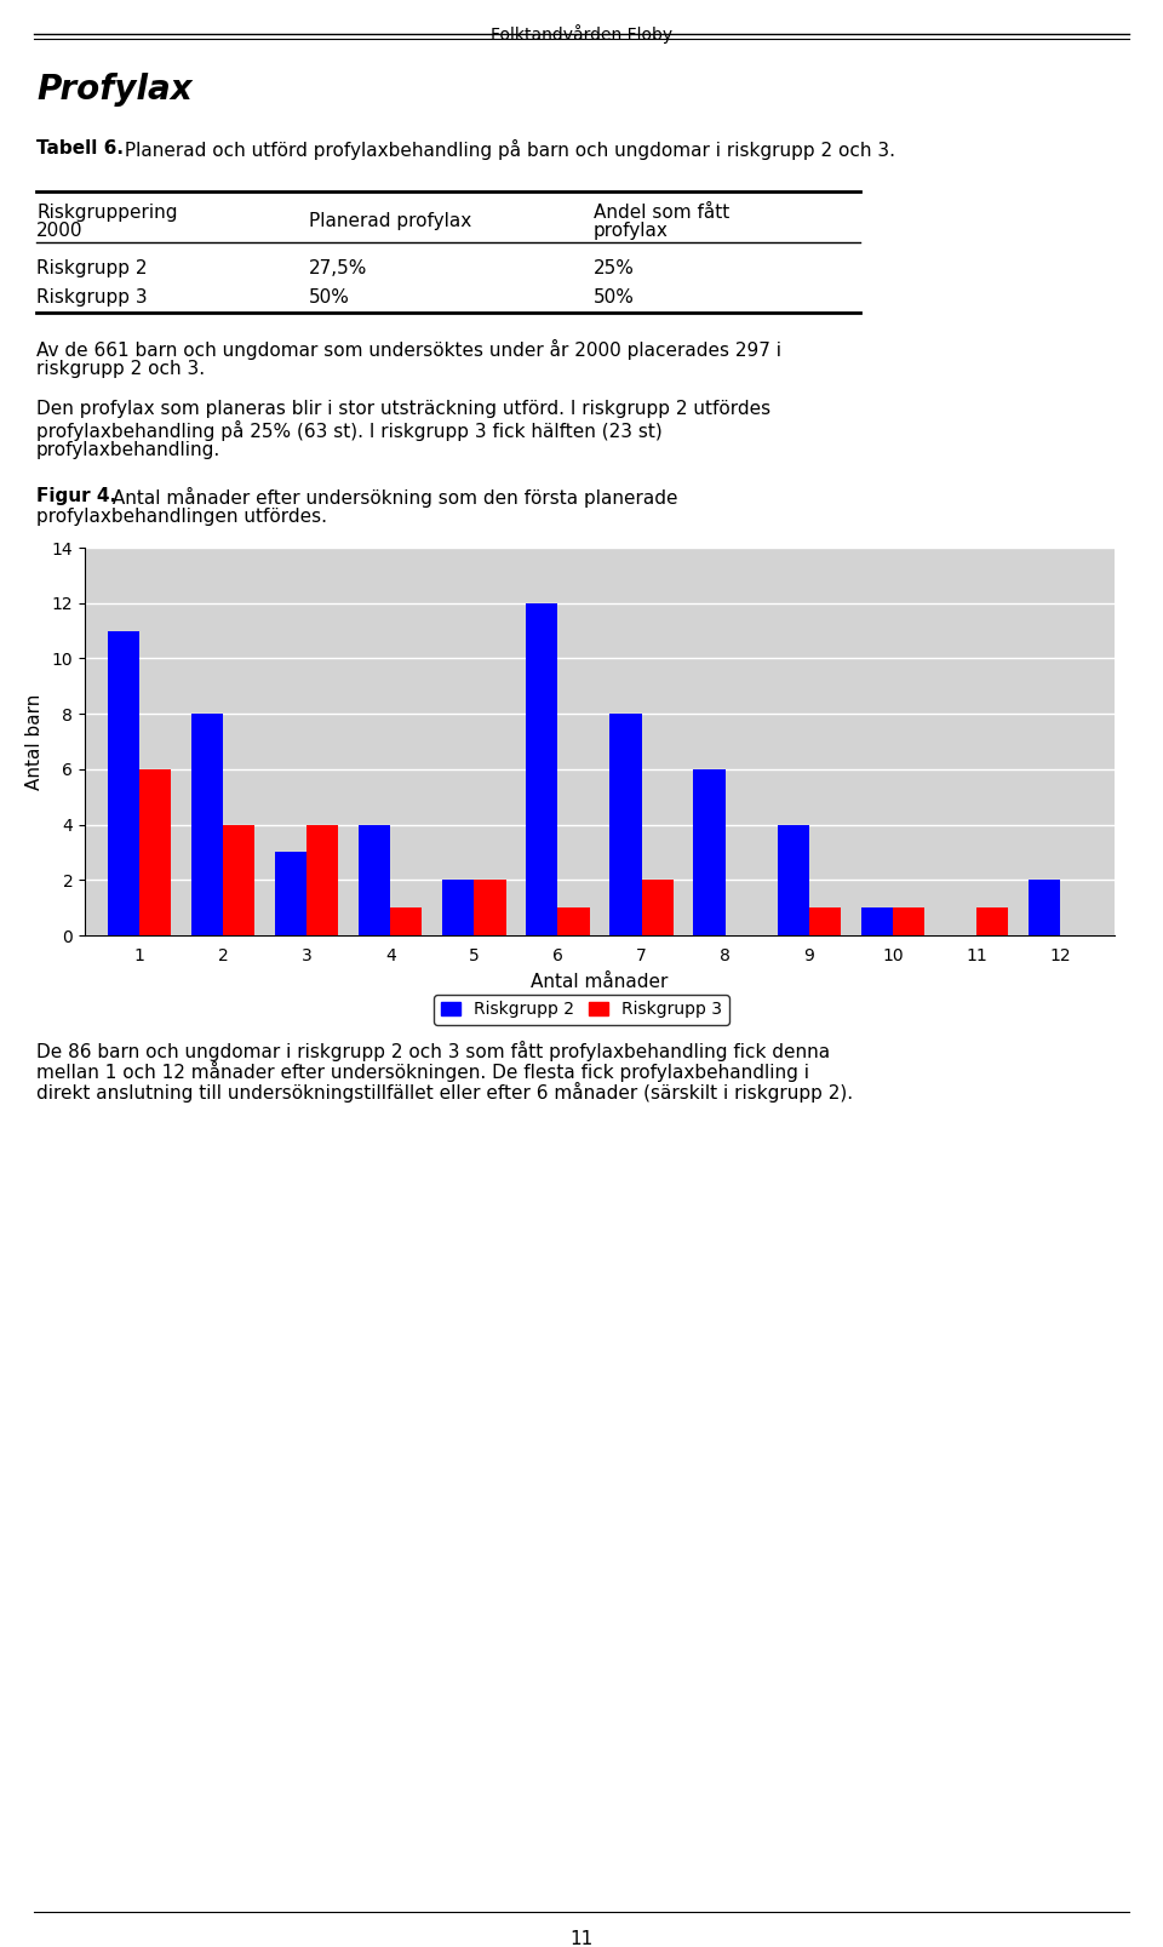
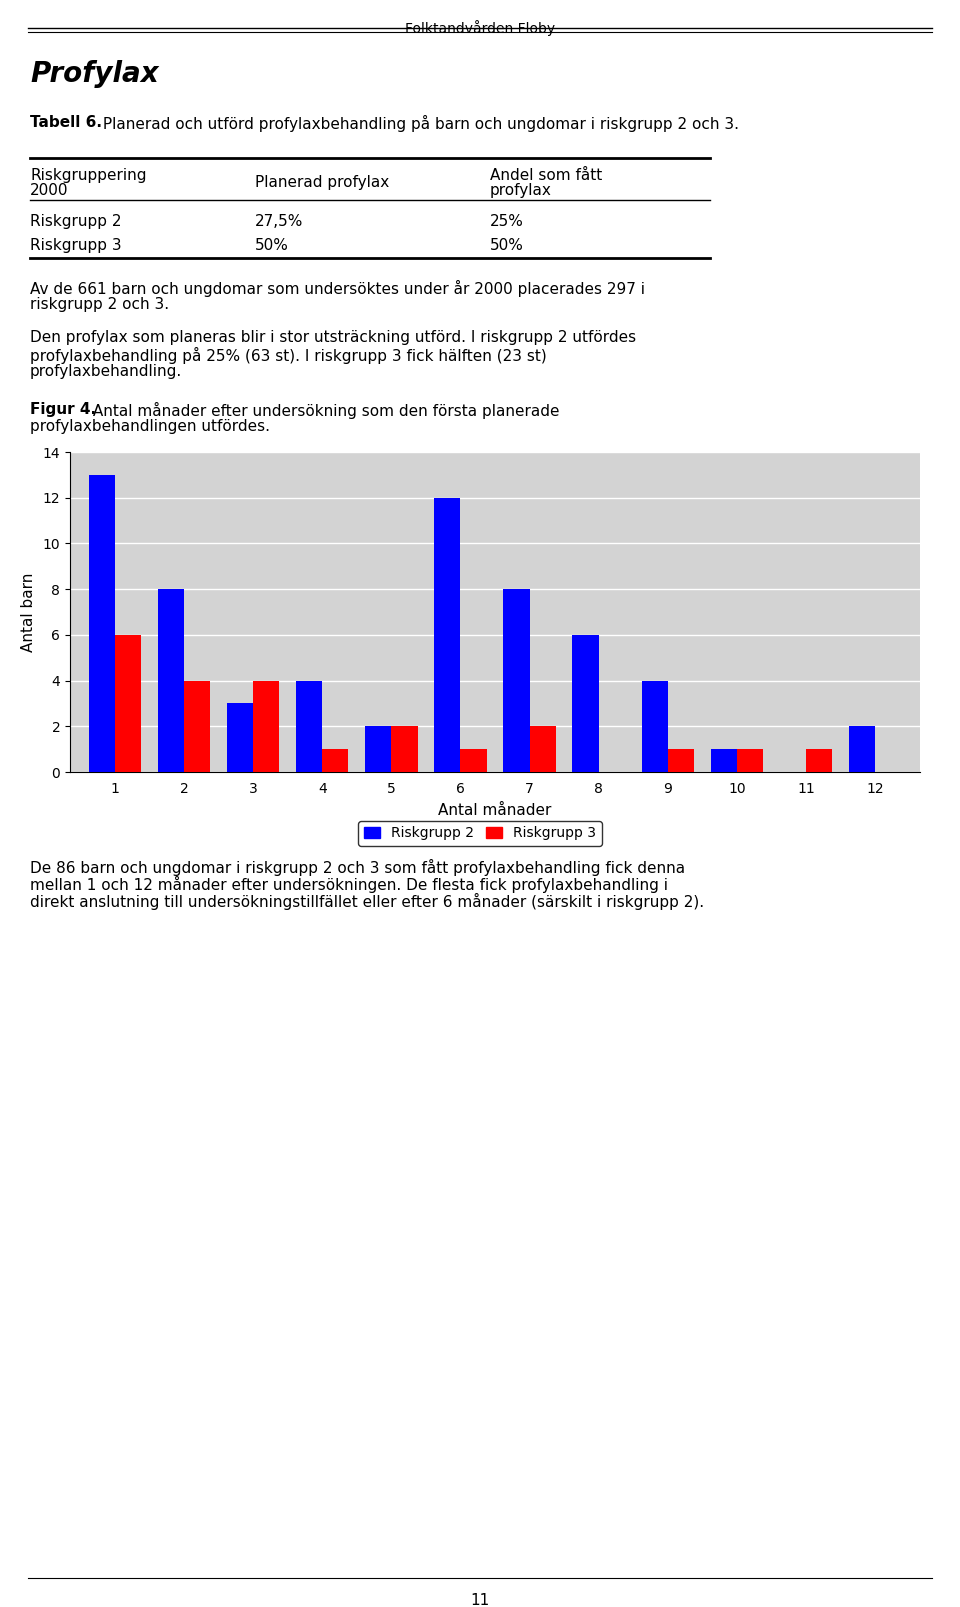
Riskgrupp 2/1: 11 -> 13
